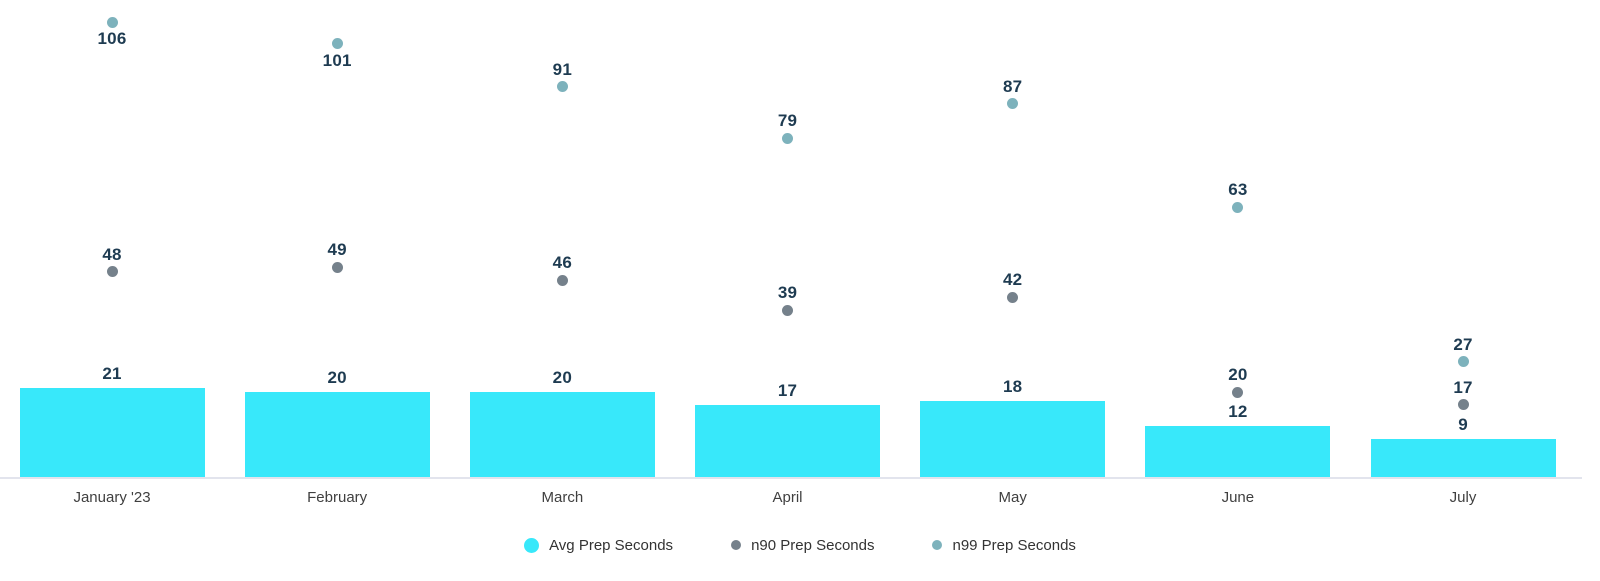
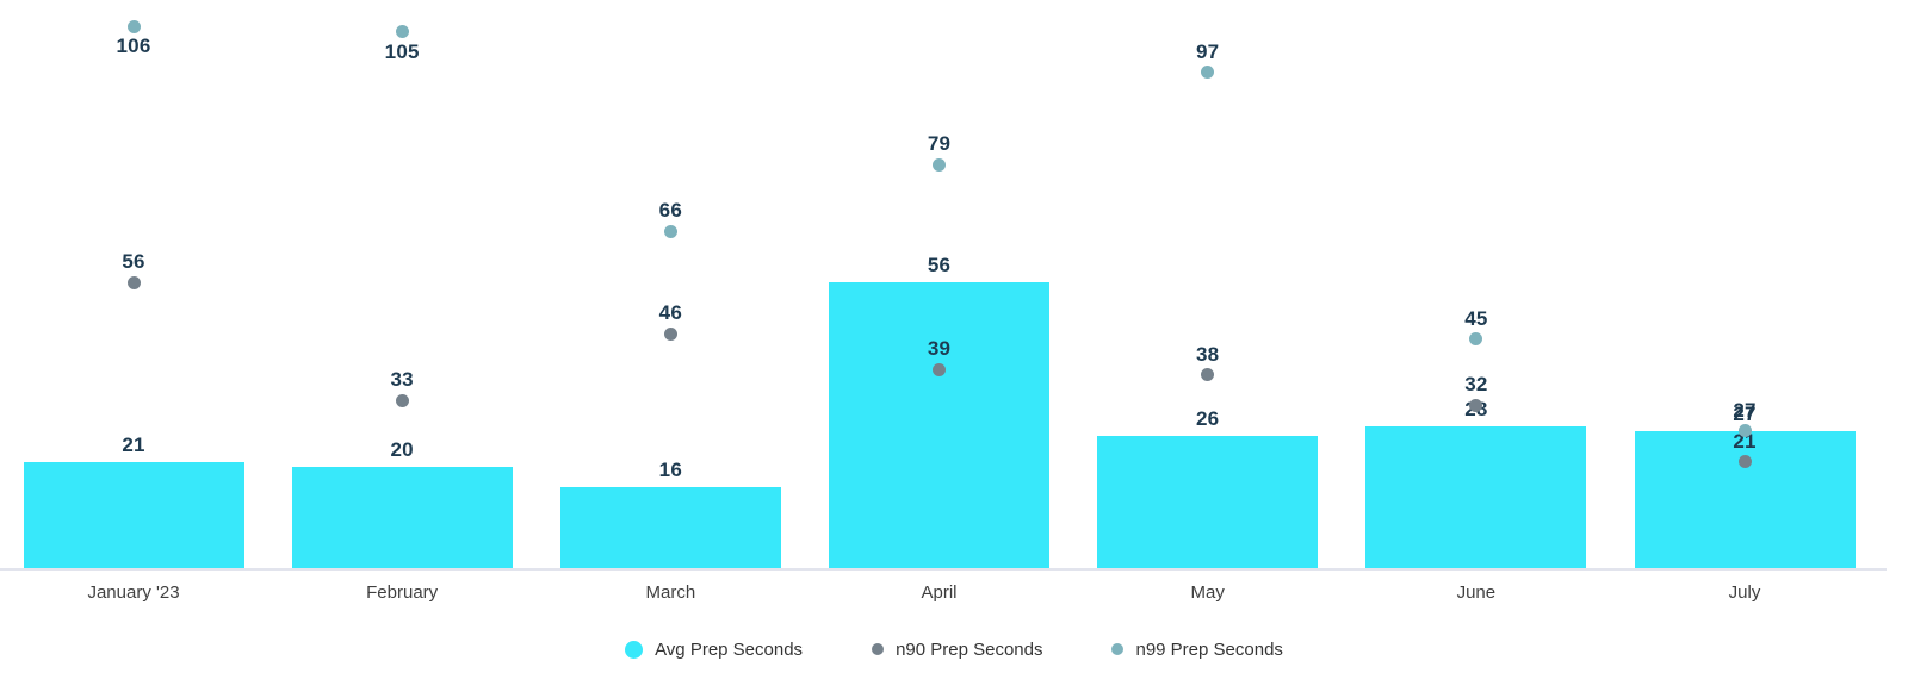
n90 Prep Seconds/January '23: 48 -> 56
n90 Prep Seconds/February: 49 -> 33
n99 Prep Seconds/February: 101 -> 105
Avg Prep Seconds/March: 20 -> 16
n99 Prep Seconds/March: 91 -> 66
Avg Prep Seconds/April: 17 -> 56
Avg Prep Seconds/May: 18 -> 26
n90 Prep Seconds/May: 42 -> 38
n99 Prep Seconds/May: 87 -> 97
Avg Prep Seconds/June: 12 -> 28
n90 Prep Seconds/June: 20 -> 32
n99 Prep Seconds/June: 63 -> 45
Avg Prep Seconds/July: 9 -> 27
n90 Prep Seconds/July: 17 -> 21
